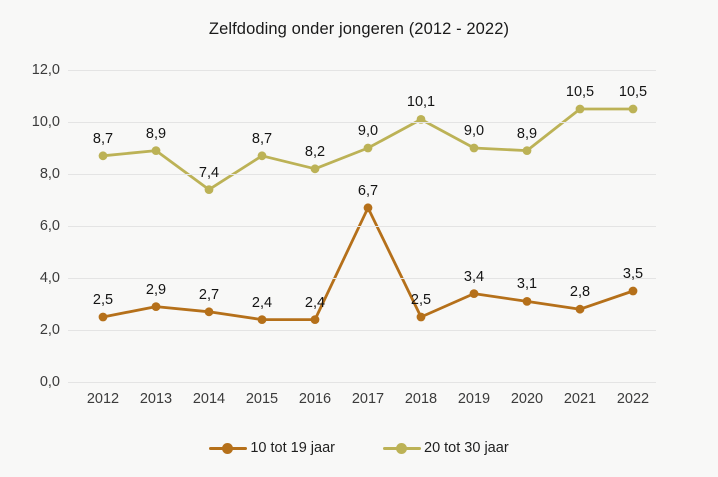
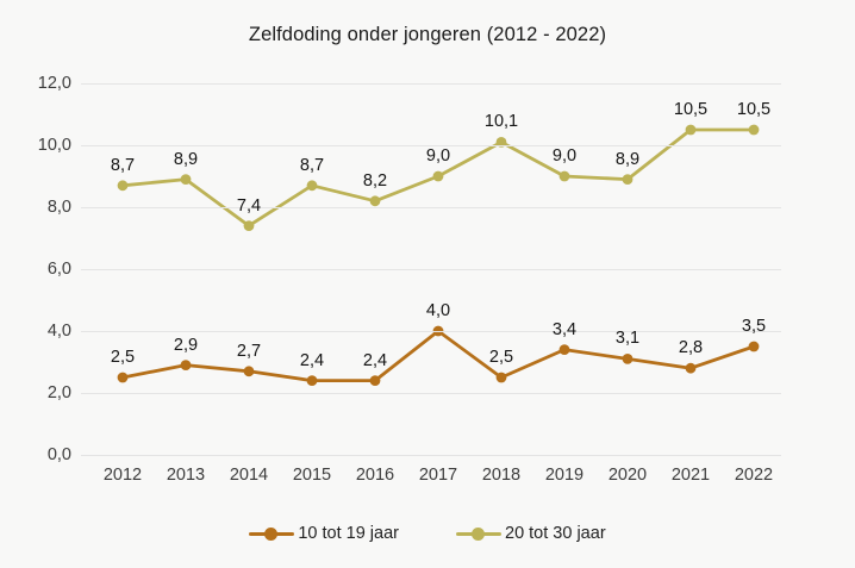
10 tot 19 jaar/2017: 6,7 -> 4,0
